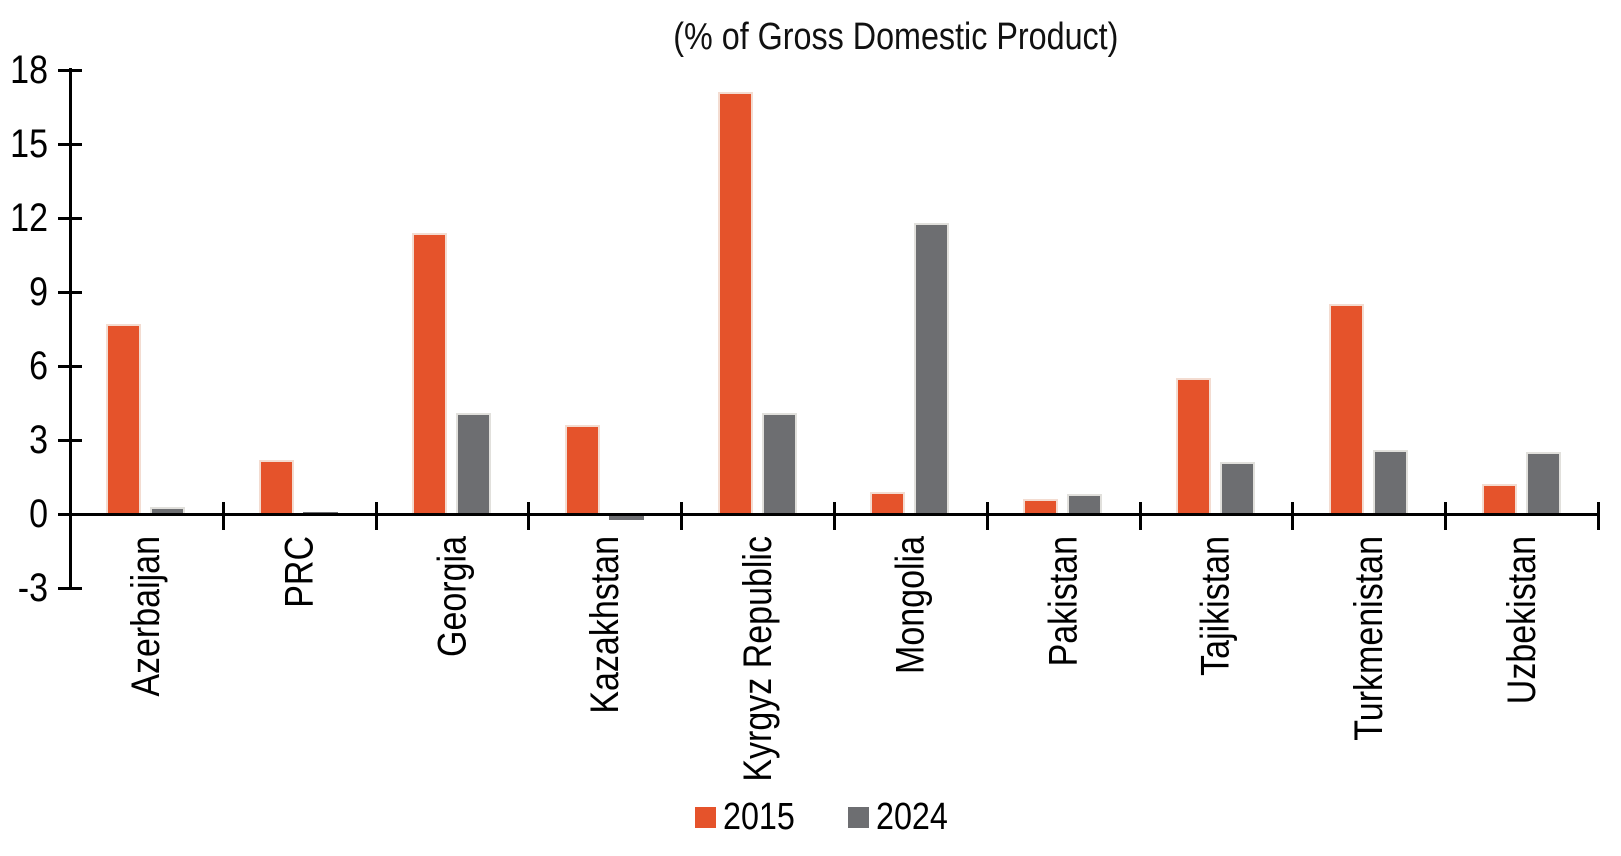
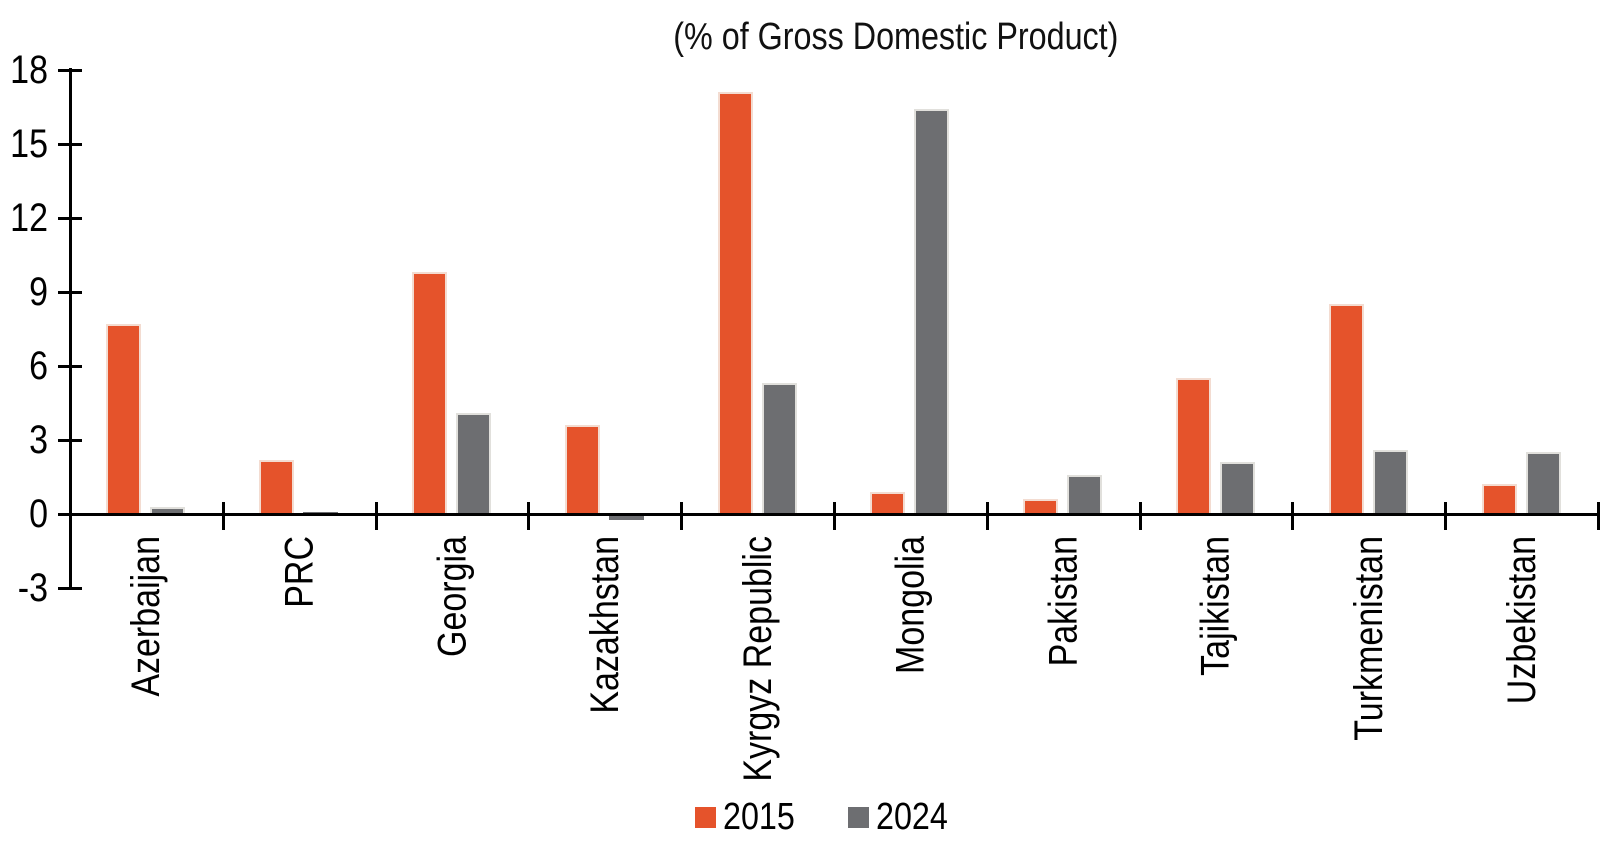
2015/Georgia: 11.4 -> 9.8
2024/Kyrgyz Republic: 4.1 -> 5.3
2024/Mongolia: 11.8 -> 16.4
2024/Pakistan: 0.8 -> 1.6
